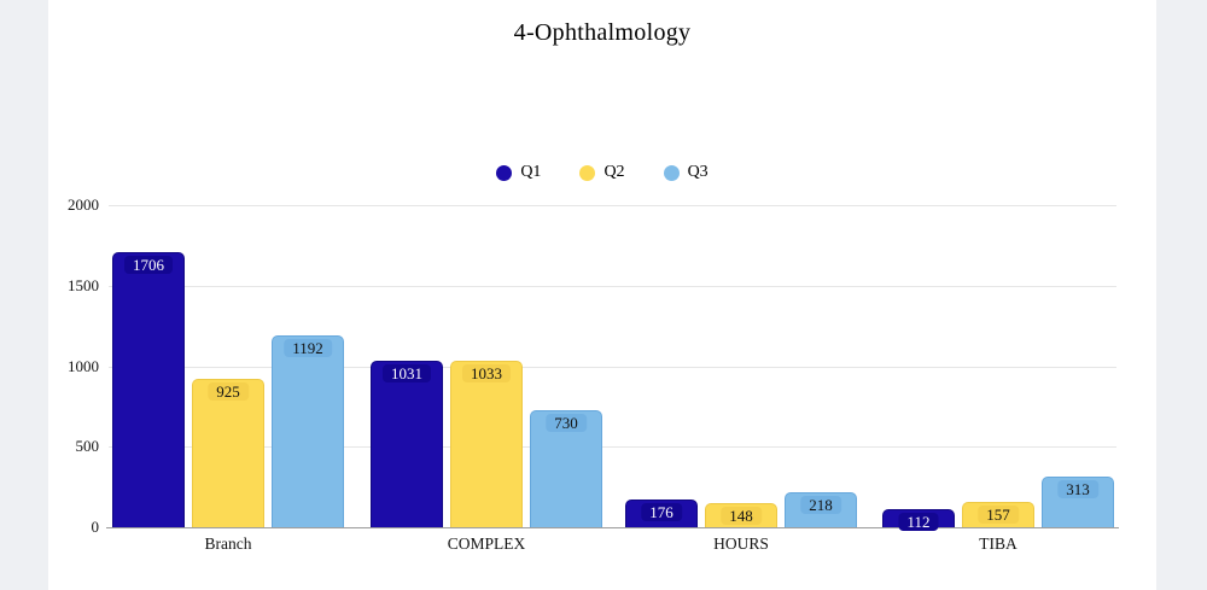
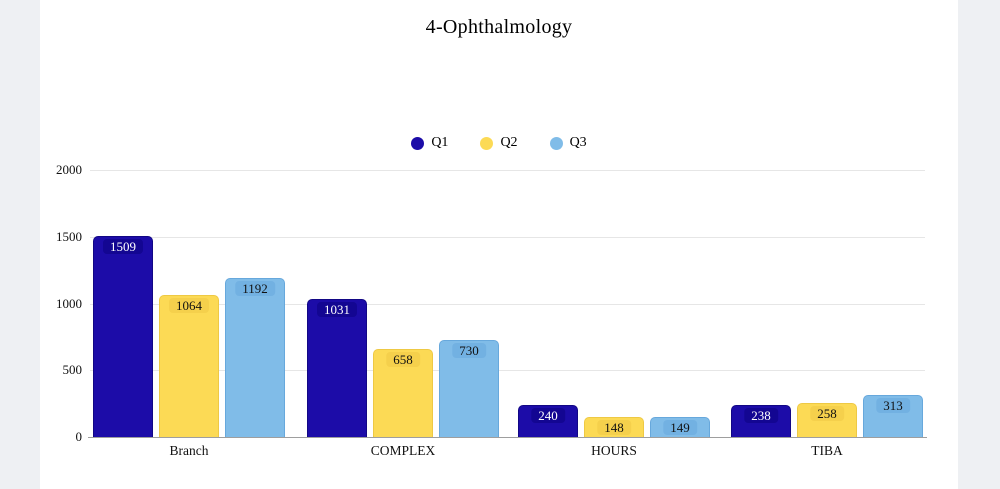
Q1/Branch: 1706 -> 1509
Q2/Branch: 925 -> 1064
Q2/COMPLEX: 1033 -> 658
Q1/HOURS: 176 -> 240
Q3/HOURS: 218 -> 149
Q1/TIBA: 112 -> 238
Q2/TIBA: 157 -> 258
